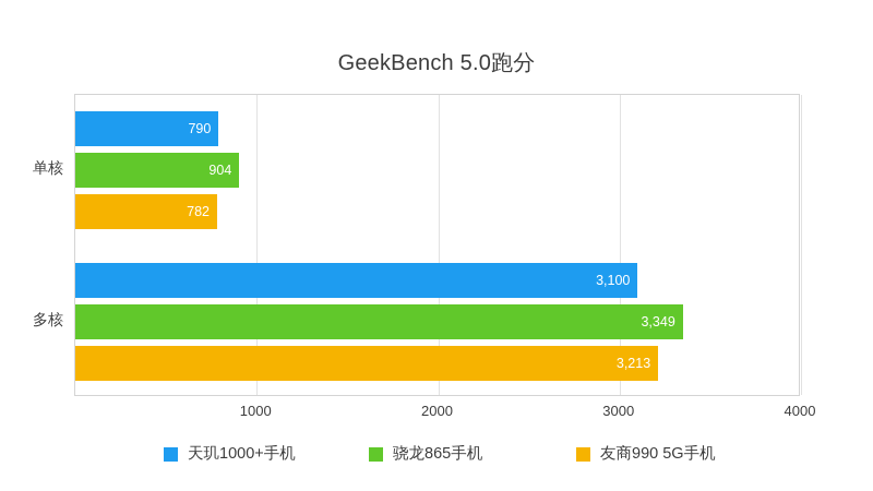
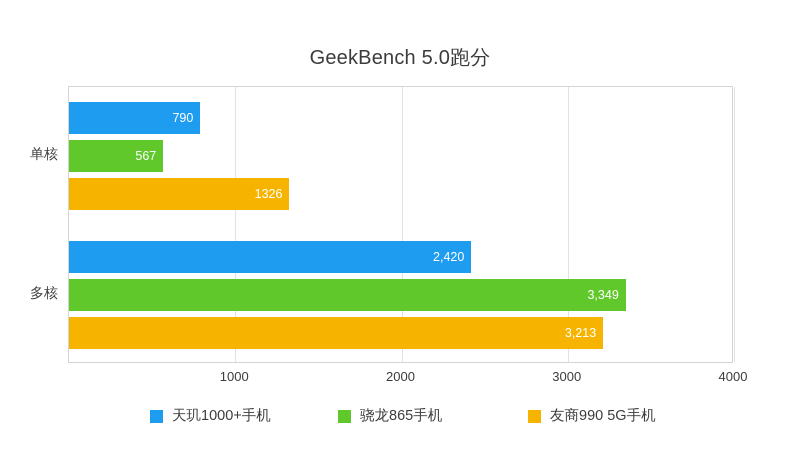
骁龙865手机/单核: 904 -> 567
友商990 5G手机/单核: 782 -> 1326
天玑1000+手机/多核: 3,100 -> 2,420
